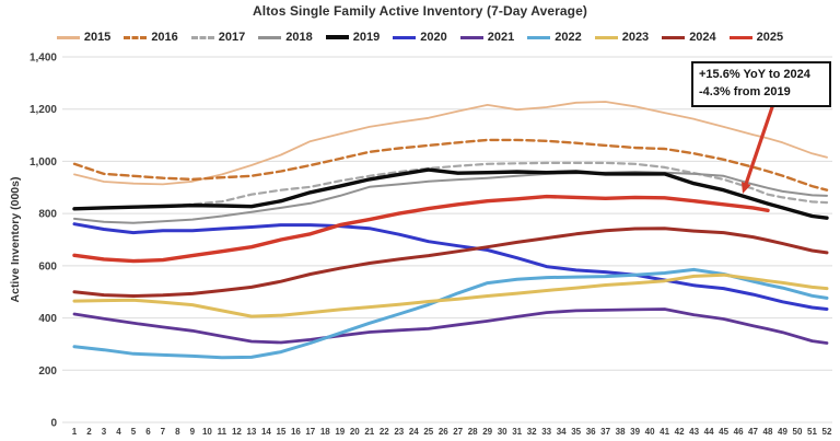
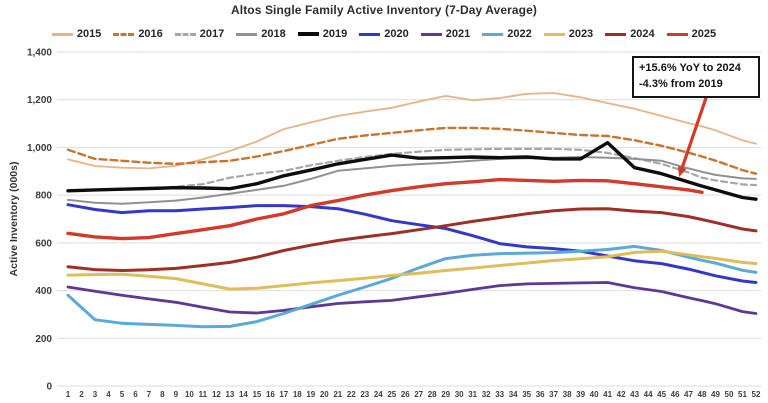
2022/1: 290 -> 380
2019/41: 950 -> 1020
